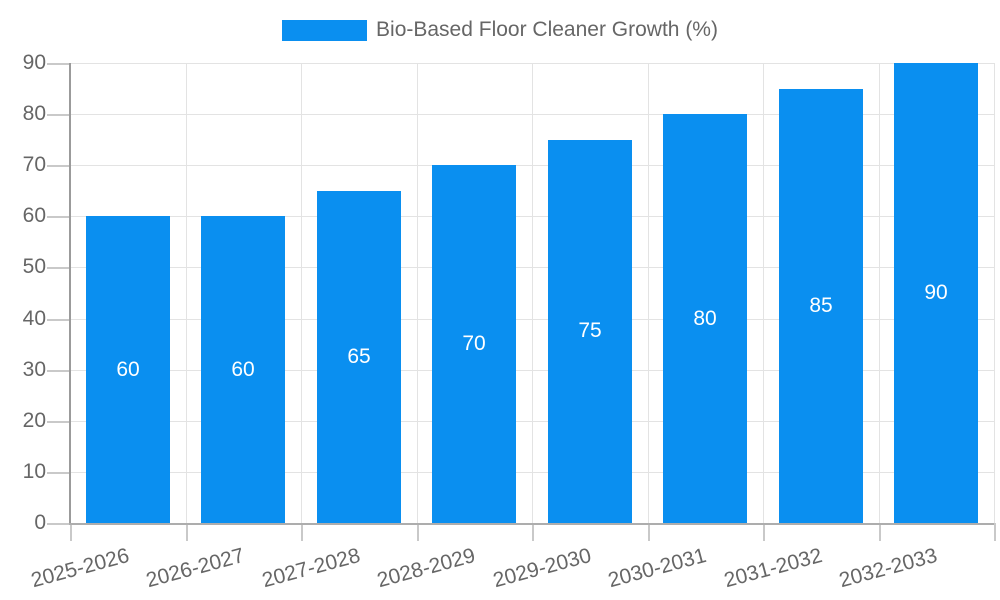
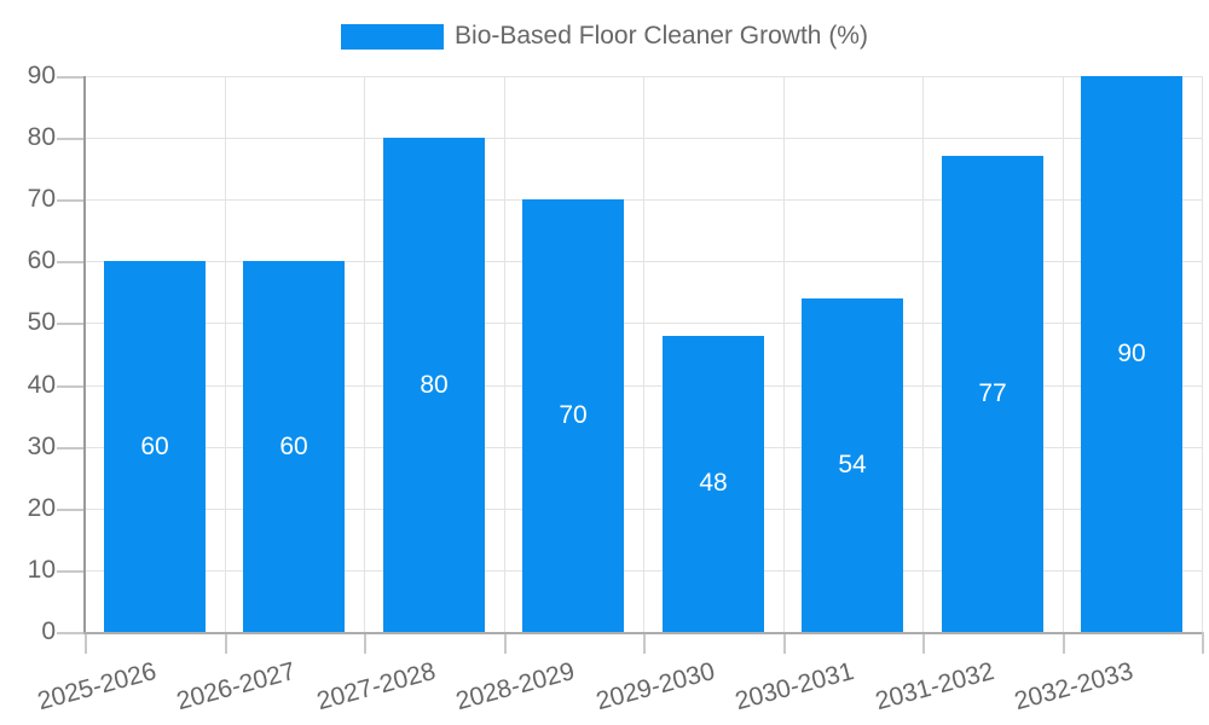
2027-2028: 65 -> 80
2029-2030: 75 -> 48
2030-2031: 80 -> 54
2031-2032: 85 -> 77
